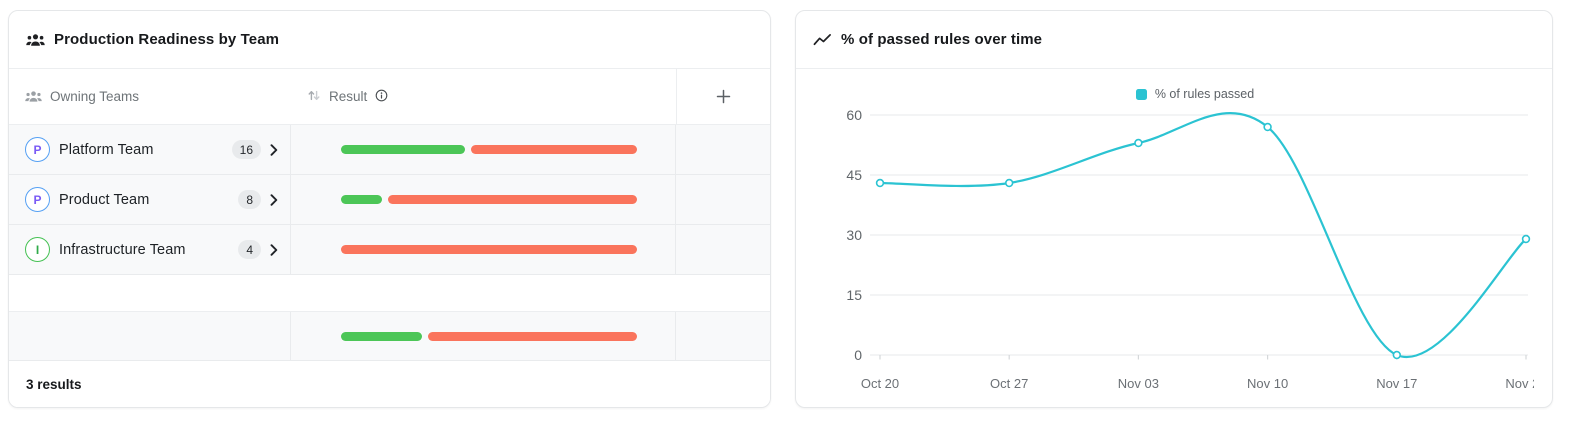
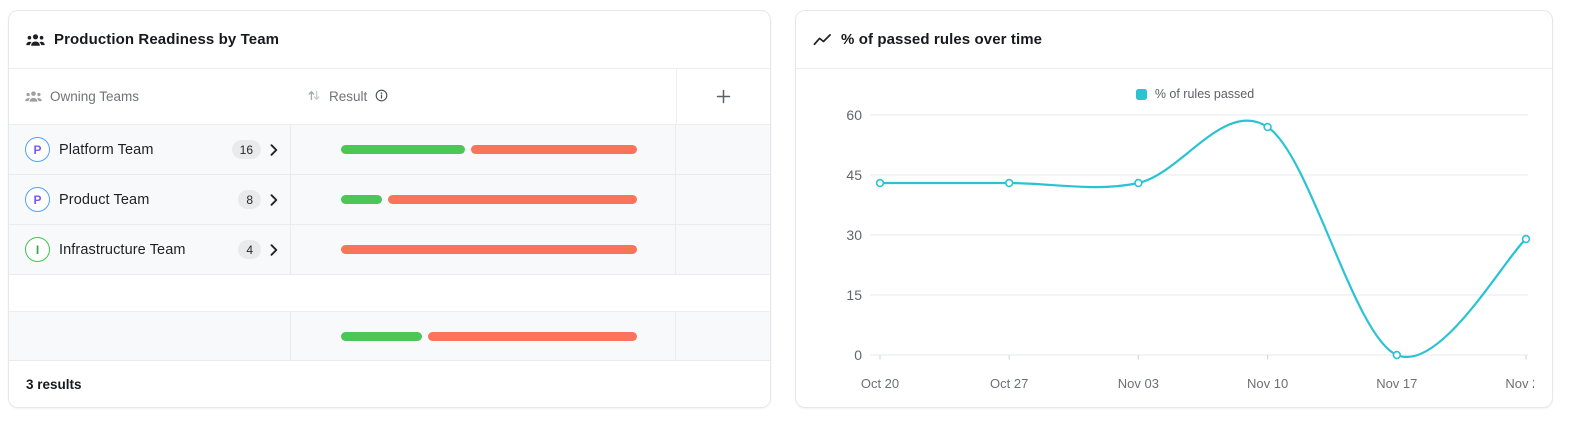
Nov 03: 53 -> 43
